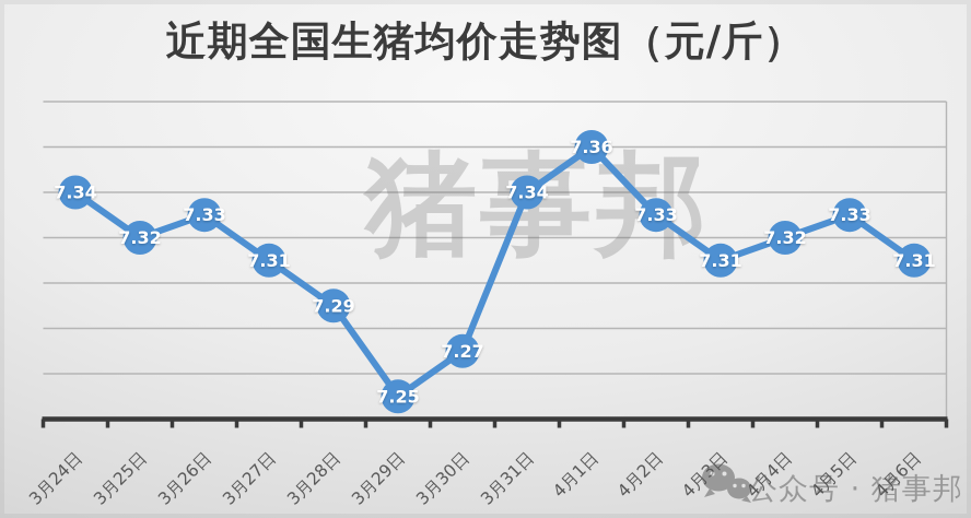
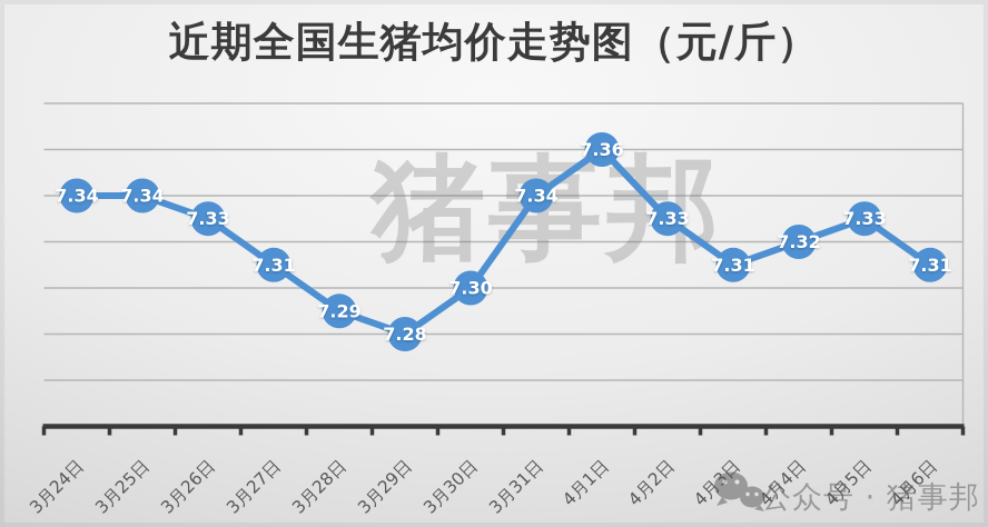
3月25日: 7.32 -> 7.34
3月29日: 7.25 -> 7.28
3月30日: 7.27 -> 7.30
